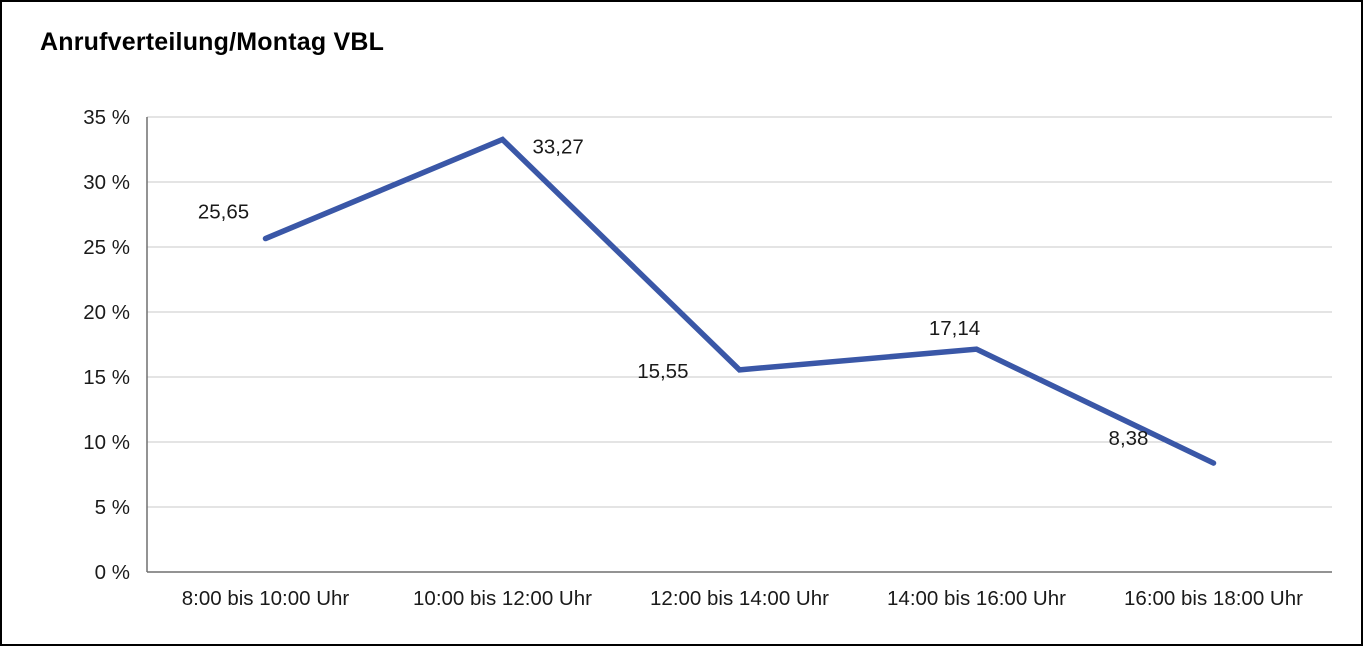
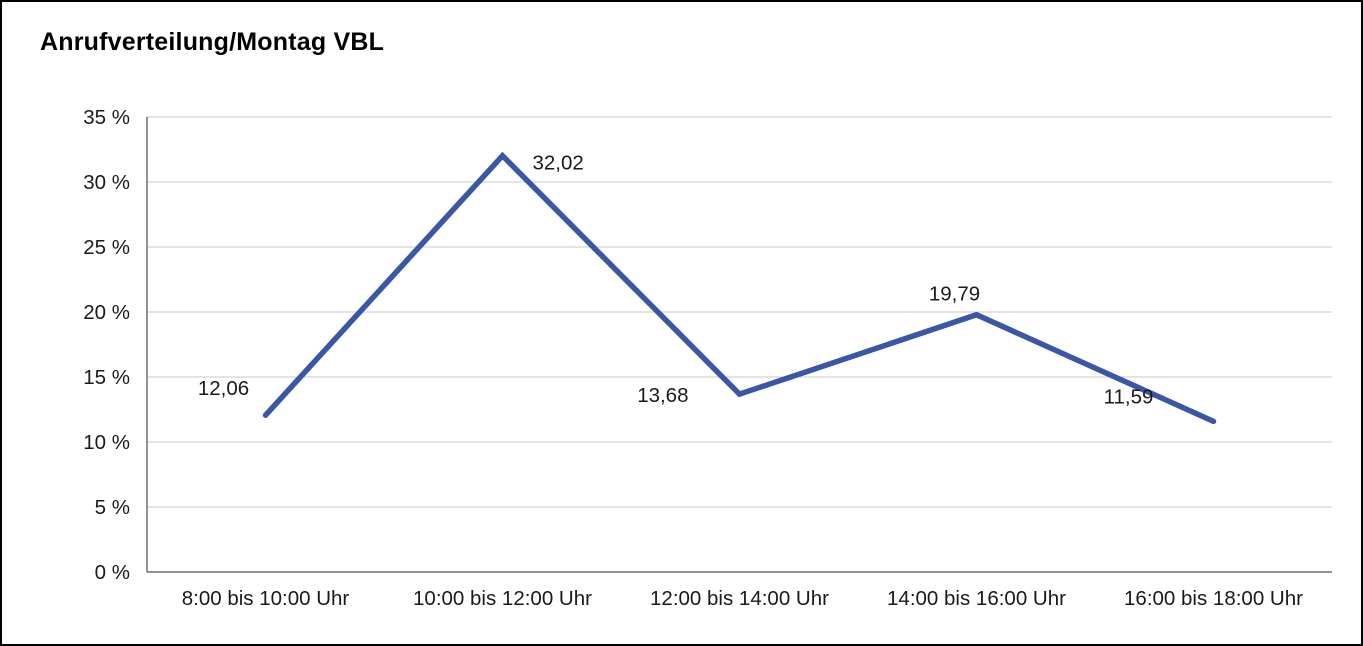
8:00 bis 10:00 Uhr: 25,65 -> 12,06
10:00 bis 12:00 Uhr: 33,27 -> 32,02
12:00 bis 14:00 Uhr: 15,55 -> 13,68
14:00 bis 16:00 Uhr: 17,14 -> 19,79
16:00 bis 18:00 Uhr: 8,38 -> 11,59
